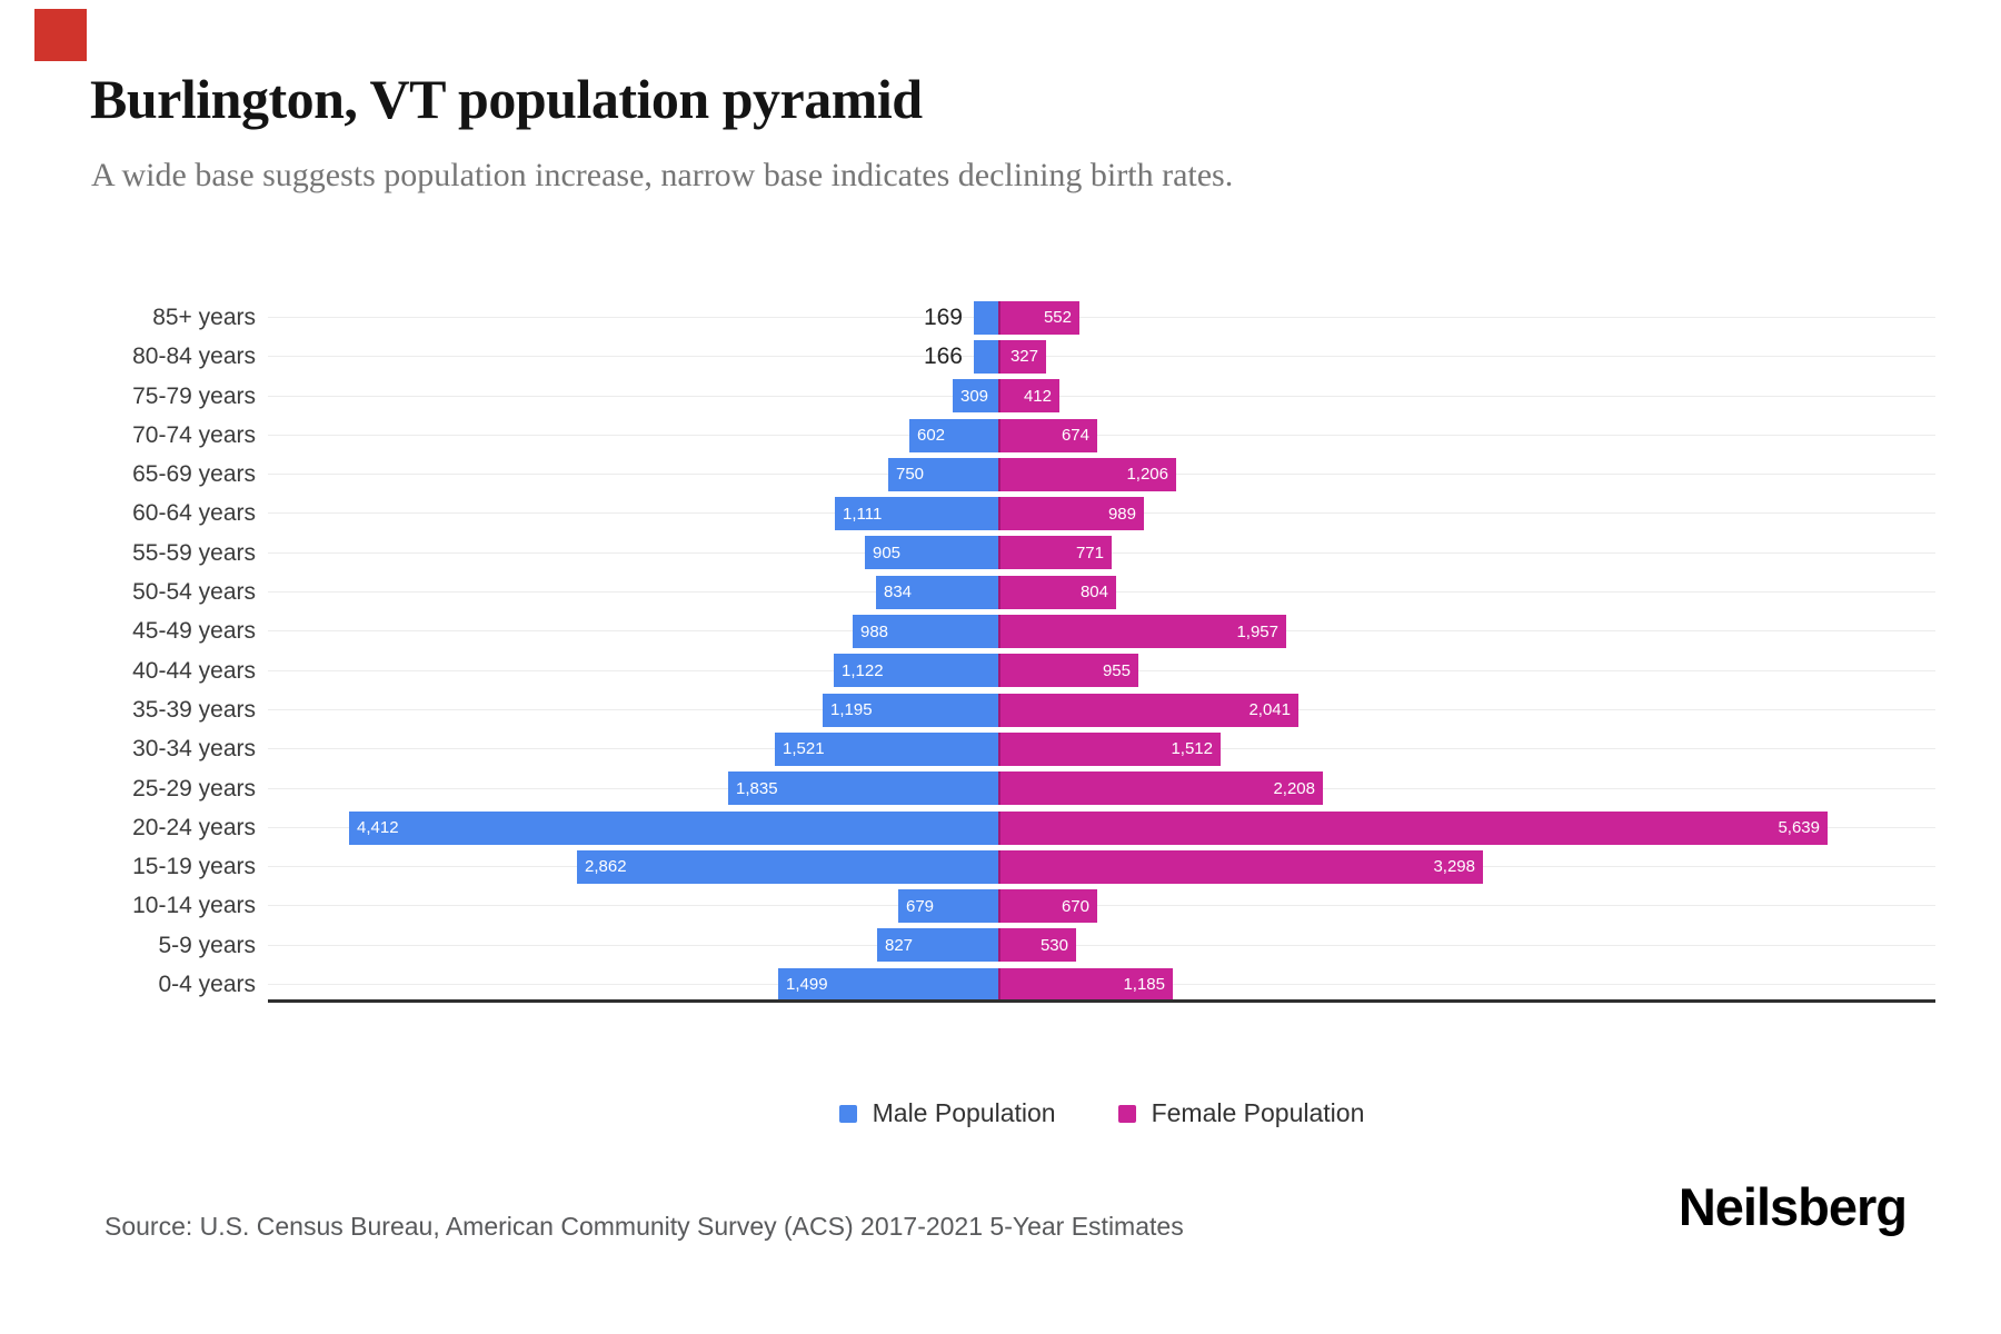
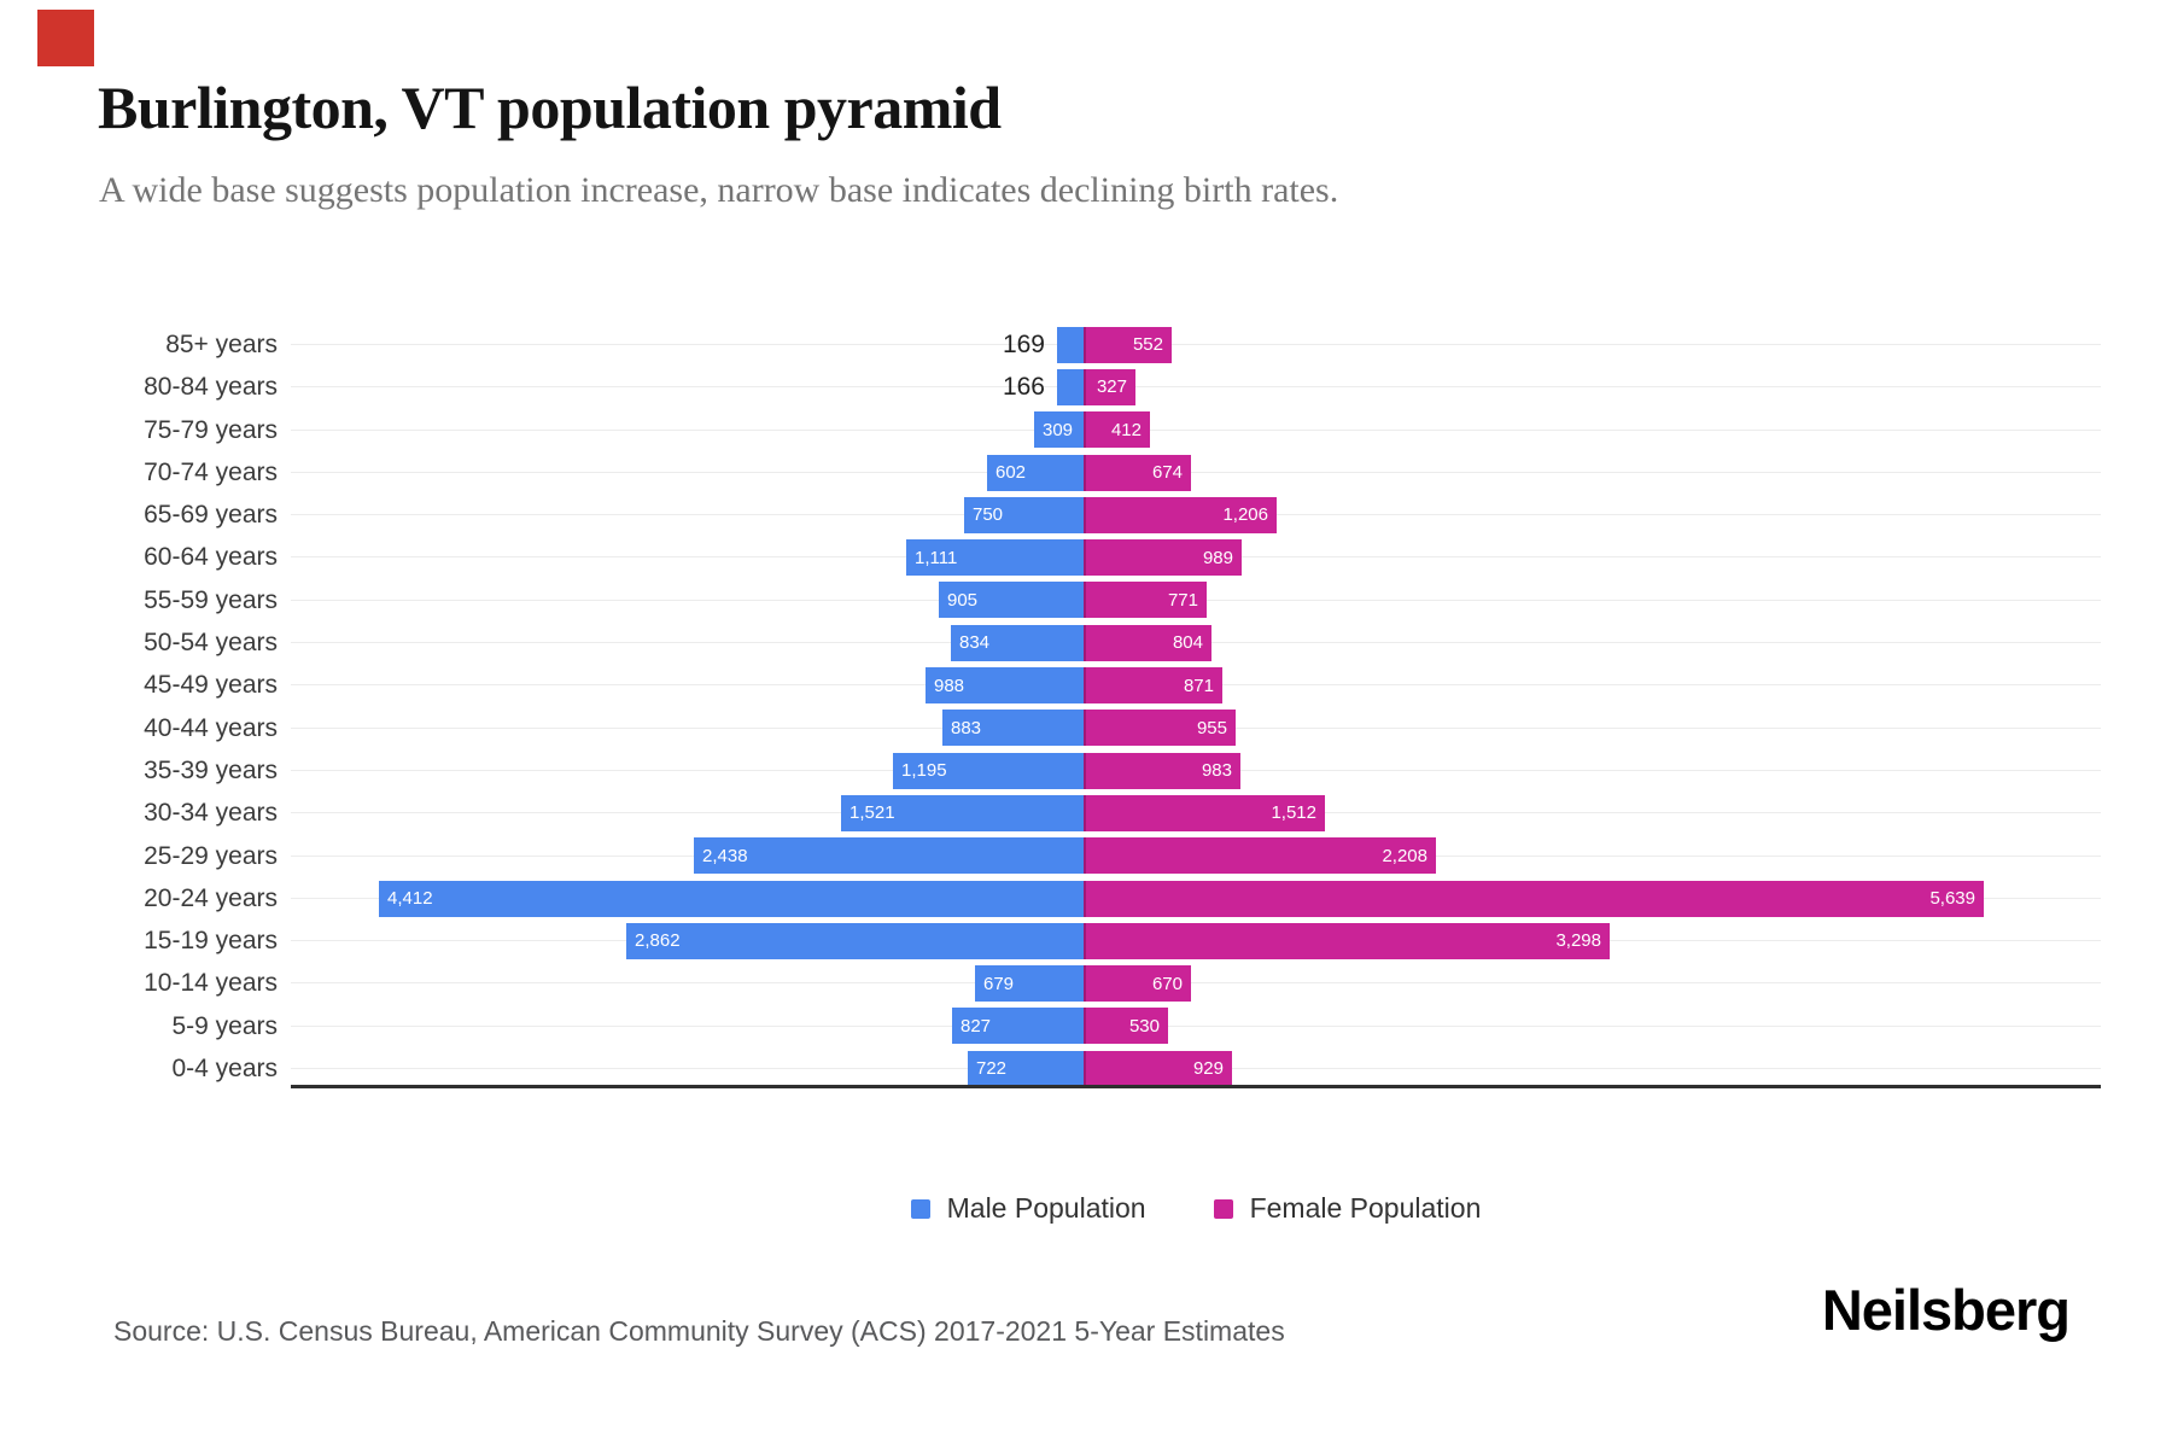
Female Population/45-49 years: 1,957 -> 871
Male Population/40-44 years: 1,122 -> 883
Female Population/35-39 years: 2,041 -> 983
Male Population/25-29 years: 1,835 -> 2,438
Male Population/0-4 years: 1,499 -> 722
Female Population/0-4 years: 1,185 -> 929
